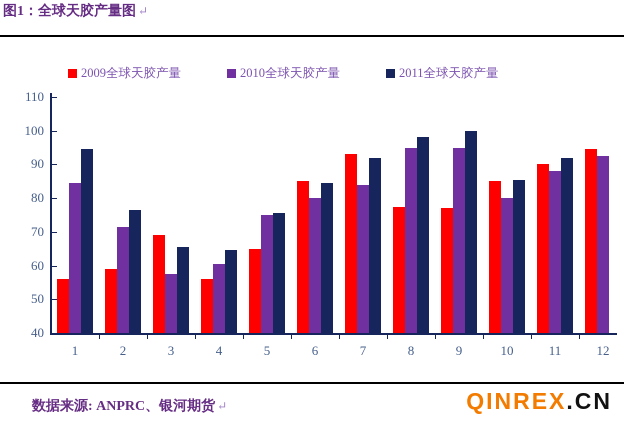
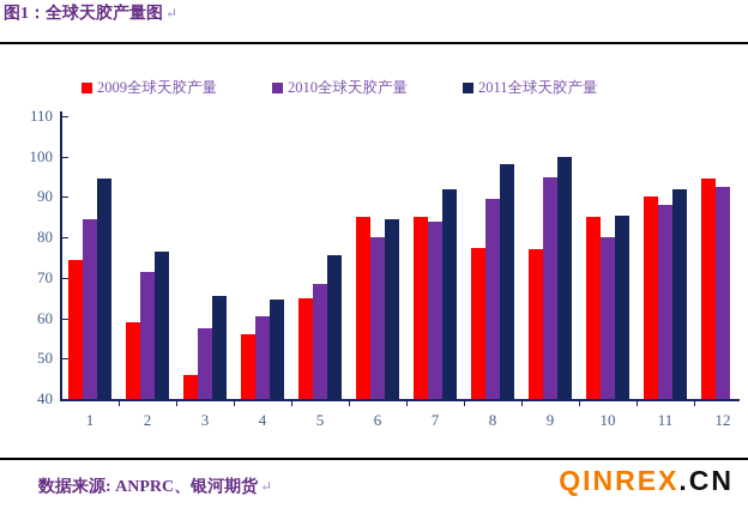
2009全球天胶产量/1: 56 -> 74
2009全球天胶产量/3: 69 -> 46
2010全球天胶产量/5: 75 -> 68
2009全球天胶产量/7: 93 -> 85
2010全球天胶产量/8: 95 -> 90
